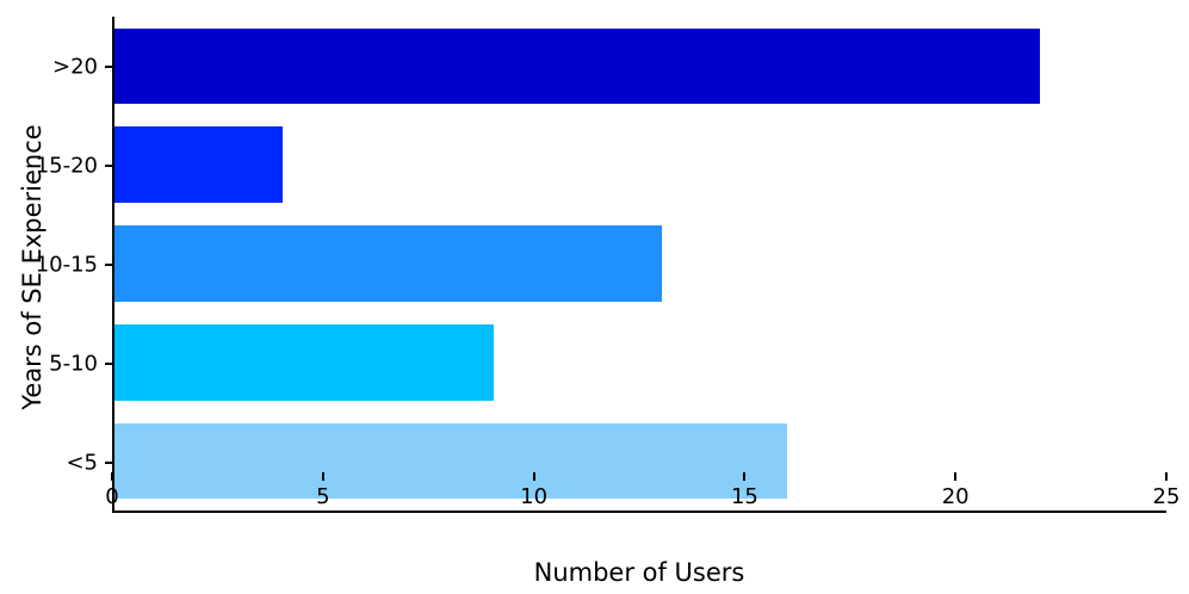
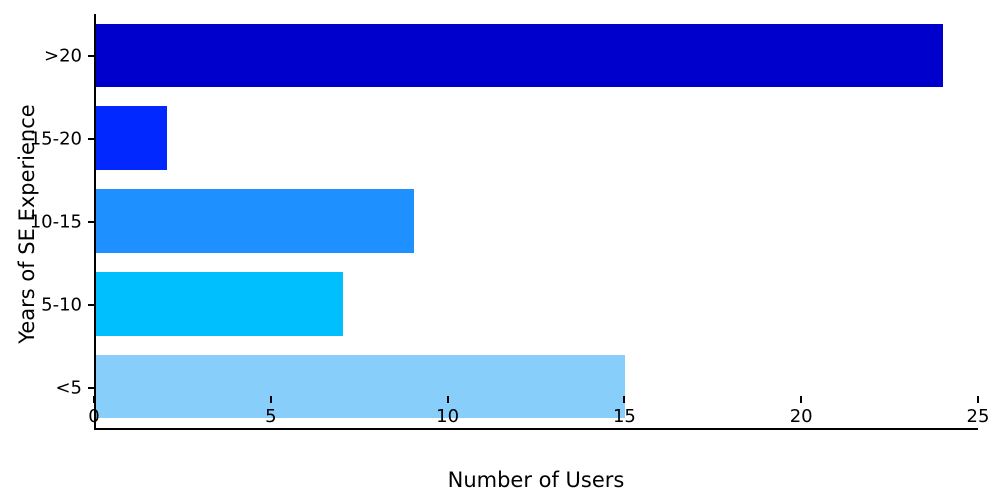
>20: 22 -> 24
15-20: 4 -> 2
10-15: 13 -> 9
5-10: 9 -> 7
<5: 16 -> 15
